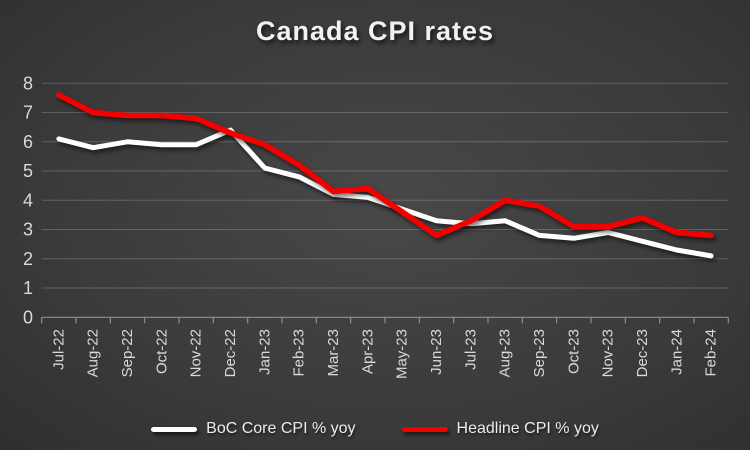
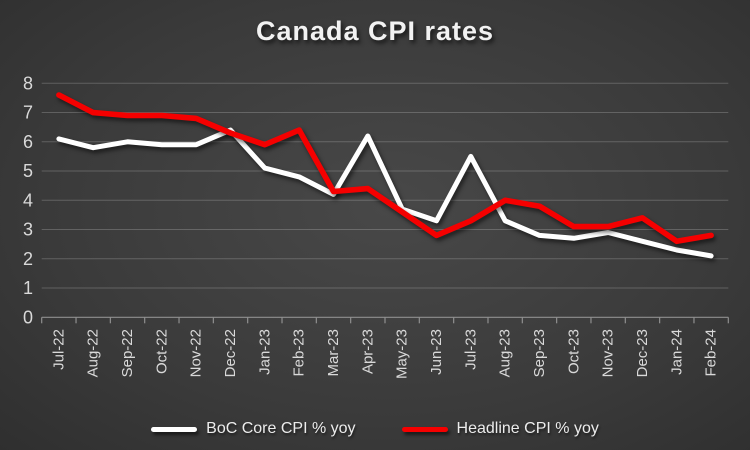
Headline CPI % yoy/Feb-23: 5.2 -> 6.4
BoC Core CPI % yoy/Apr-23: 4.1 -> 6.2
BoC Core CPI % yoy/Jul-23: 3.2 -> 5.5
Headline CPI % yoy/Jan-24: 2.9 -> 2.6
